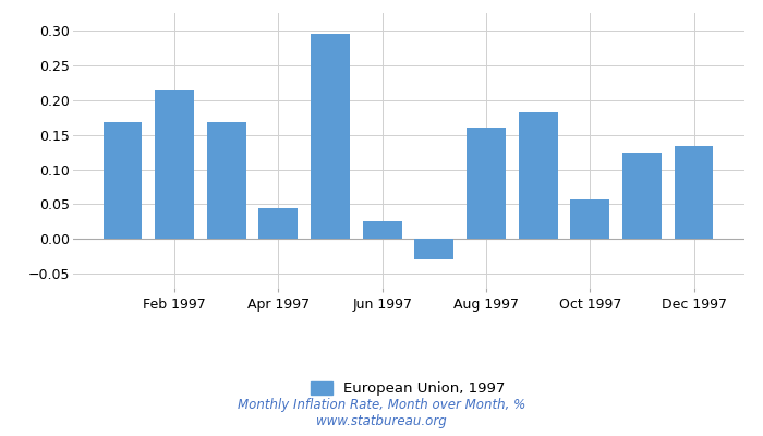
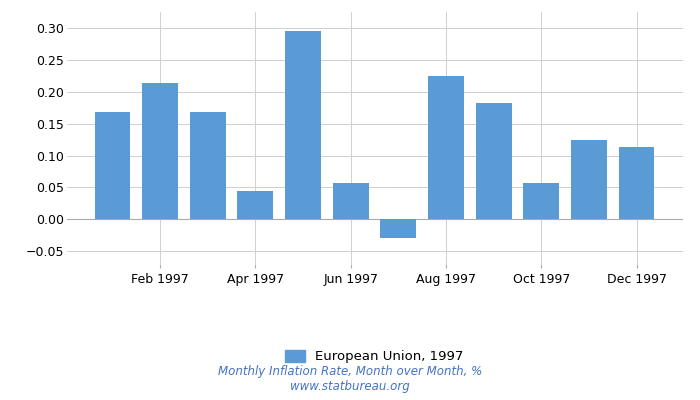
Jun 1997: 0.026 -> 0.057
Aug 1997: 0.160 -> 0.225
Dec 1997: 0.134 -> 0.113
